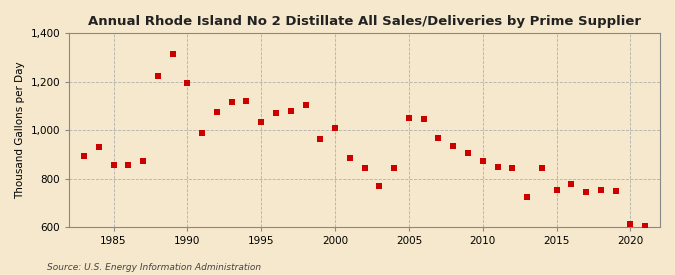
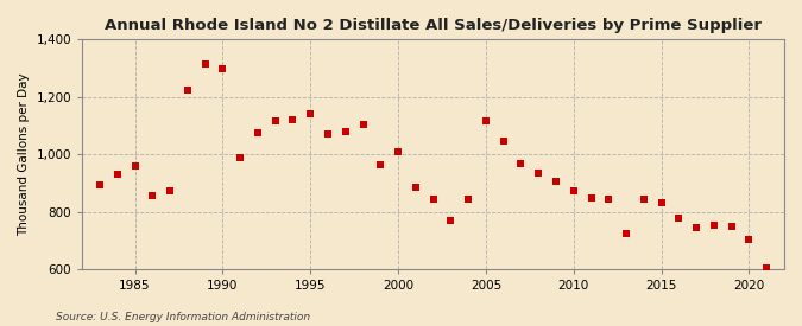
1985: 858 -> 960
1990: 1,197 -> 1,300
1995: 1,035 -> 1,140
2005: 1,050 -> 1,115
2015: 755 -> 830
2020: 615 -> 705
